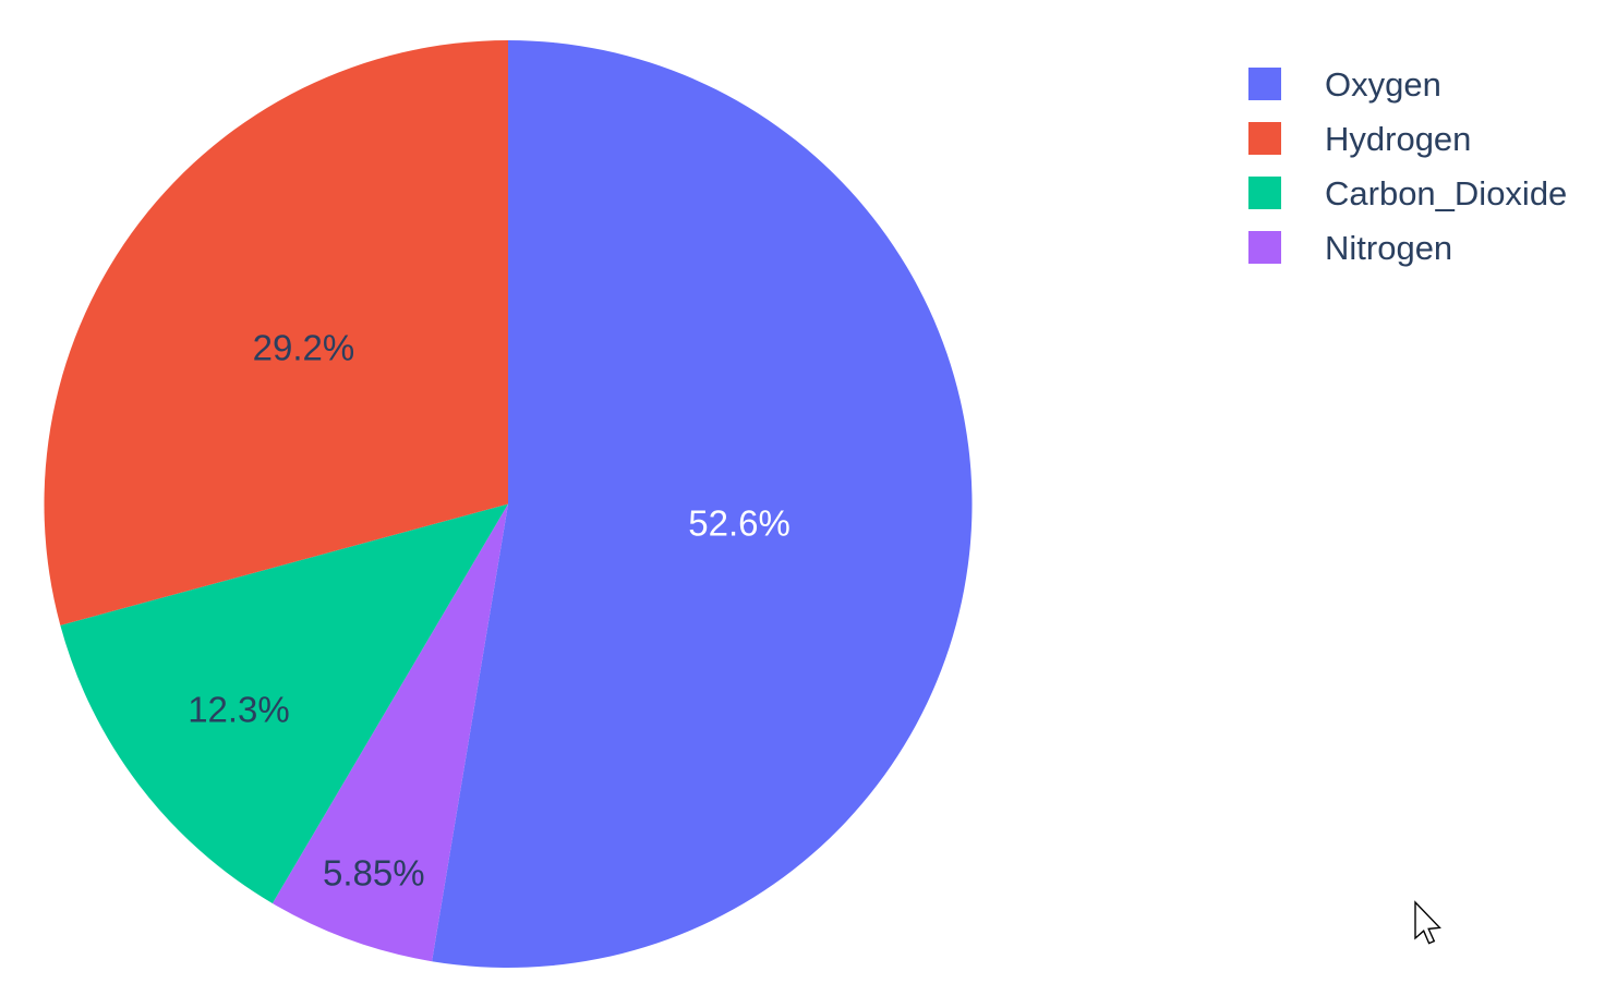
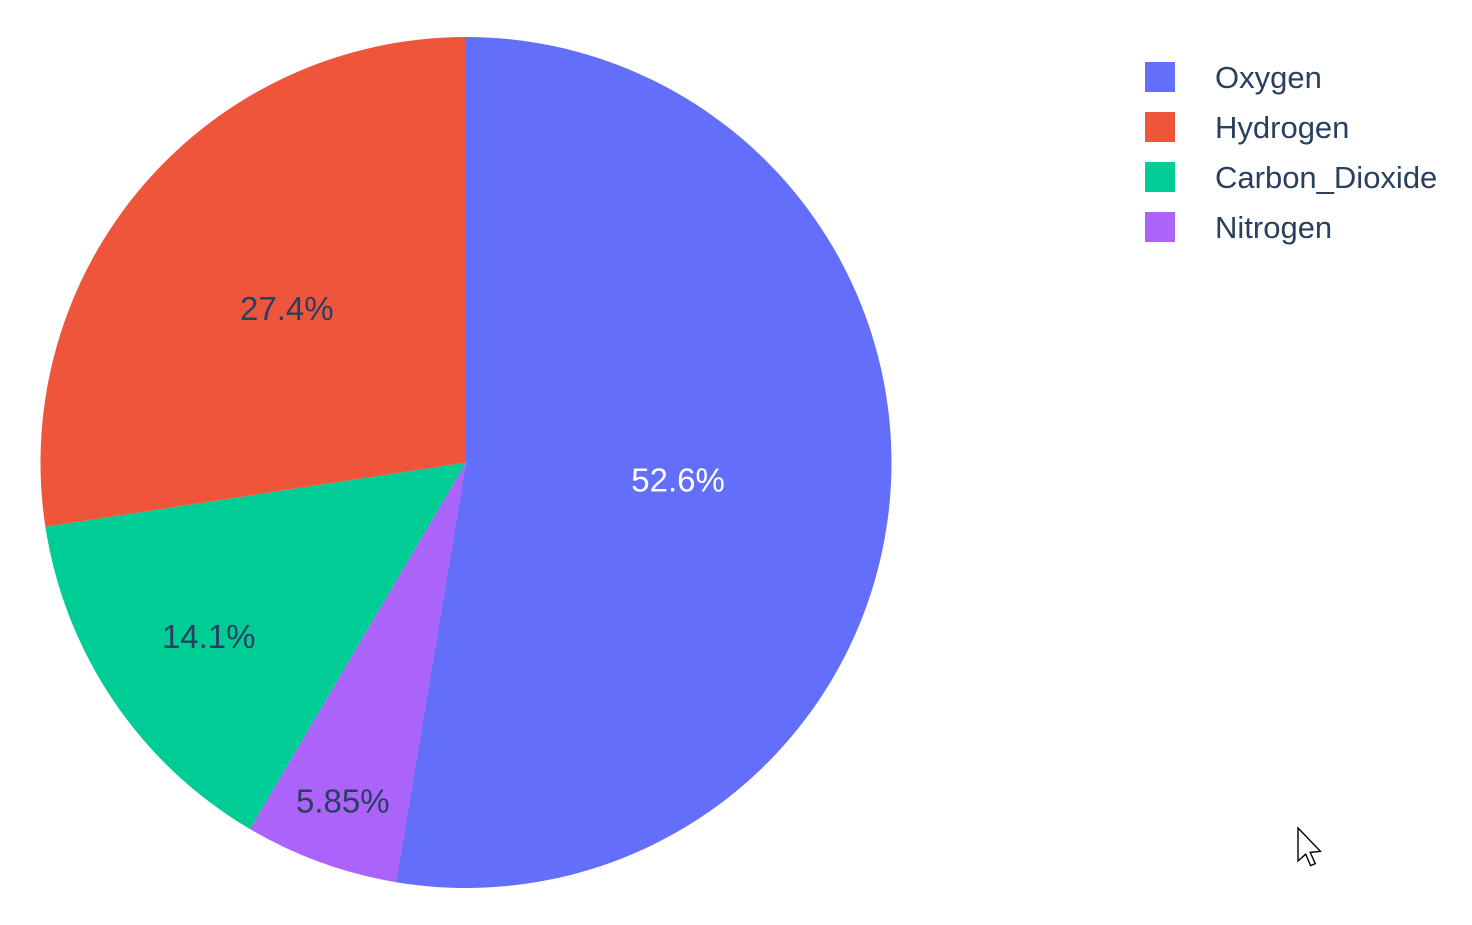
Hydrogen: 29.2% -> 27.4%
Carbon_Dioxide: 12.3% -> 14.1%
